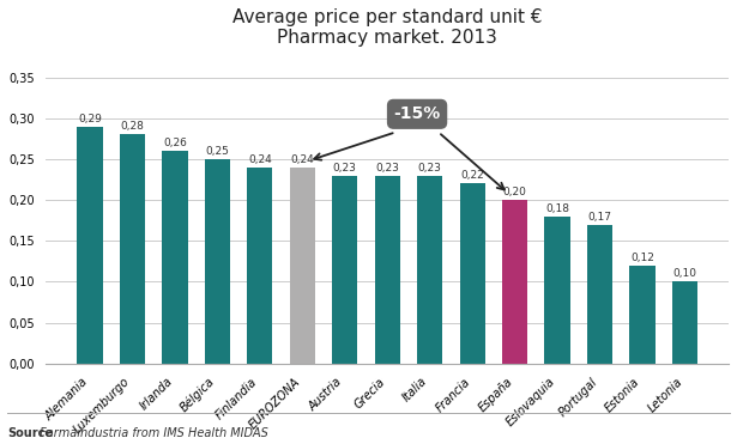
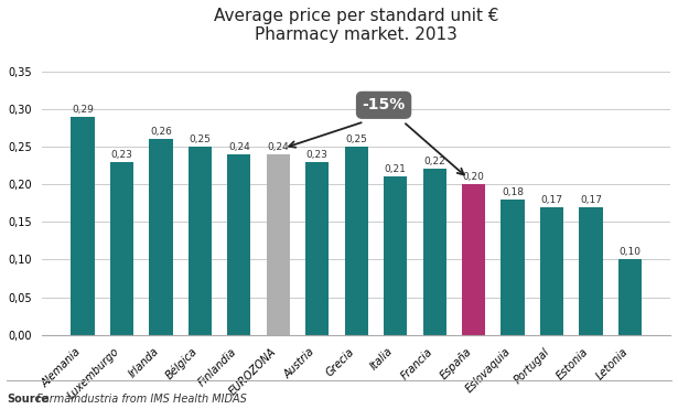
Luxemburgo: 0,28 -> 0,23
Grecia: 0,23 -> 0,25
Italia: 0,23 -> 0,21
Estonia: 0,12 -> 0,17
